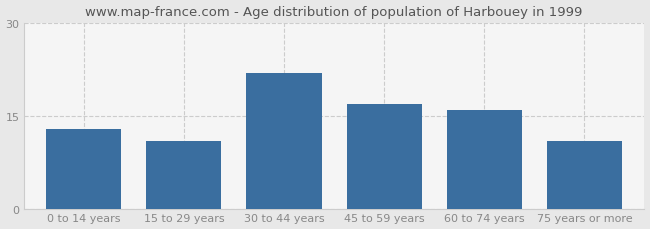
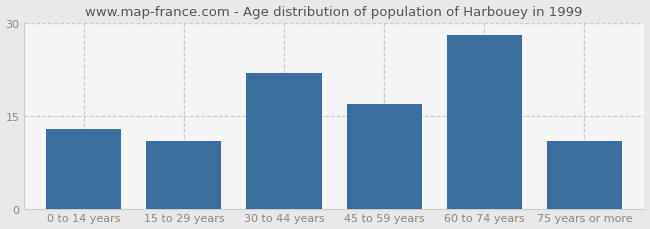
60 to 74 years: 16 -> 28
